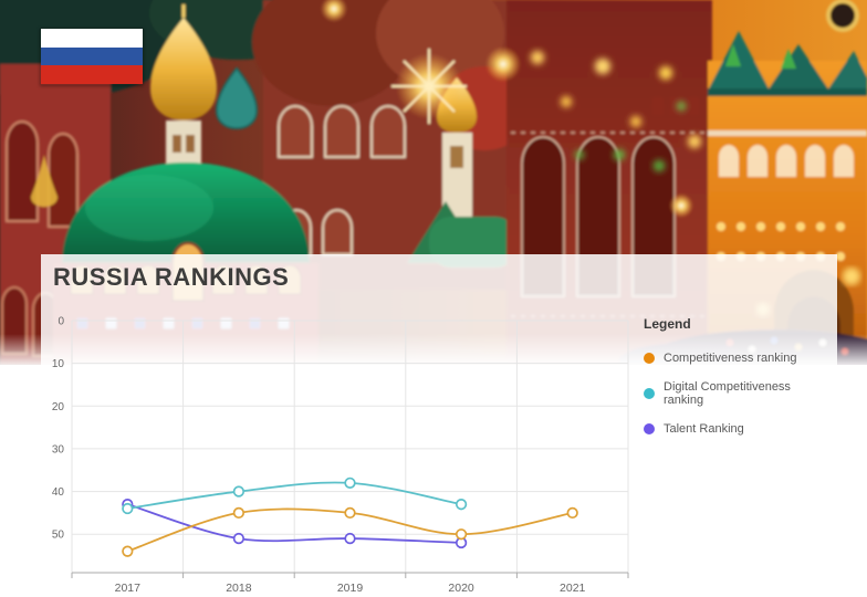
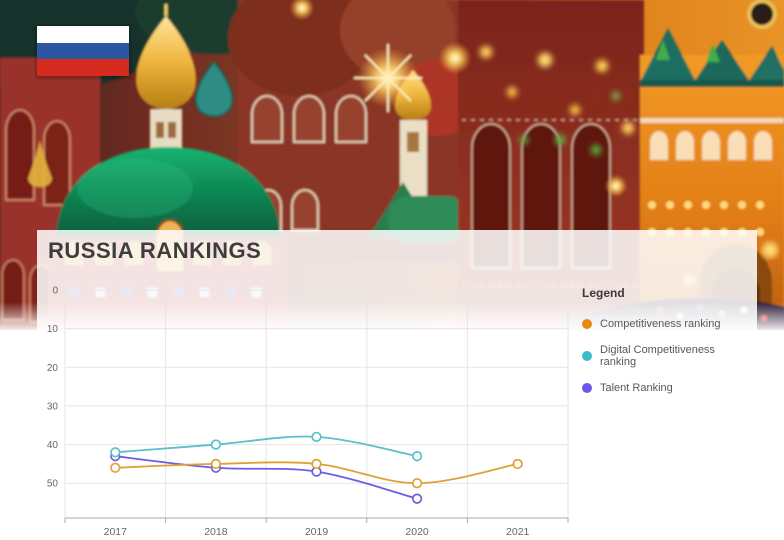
Competitiveness ranking/2017: 54 -> 46
Digital Competitiveness ranking/2017: 44 -> 42
Talent Ranking/2018: 51 -> 46
Talent Ranking/2019: 51 -> 47
Talent Ranking/2020: 52 -> 54
